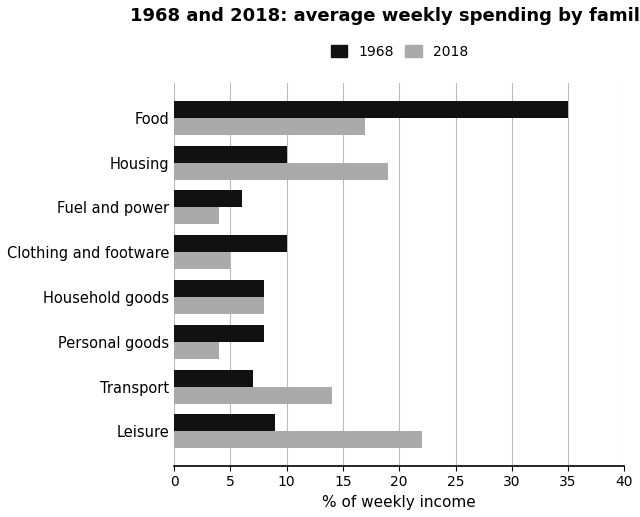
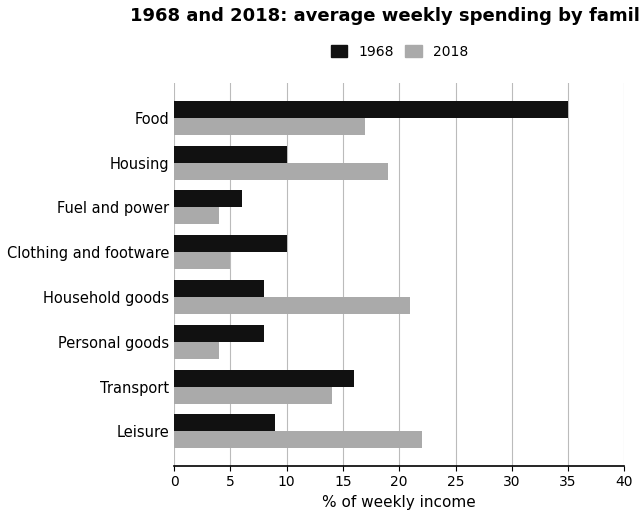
2018/Household goods: 8 -> 21
1968/Transport: 7 -> 16
